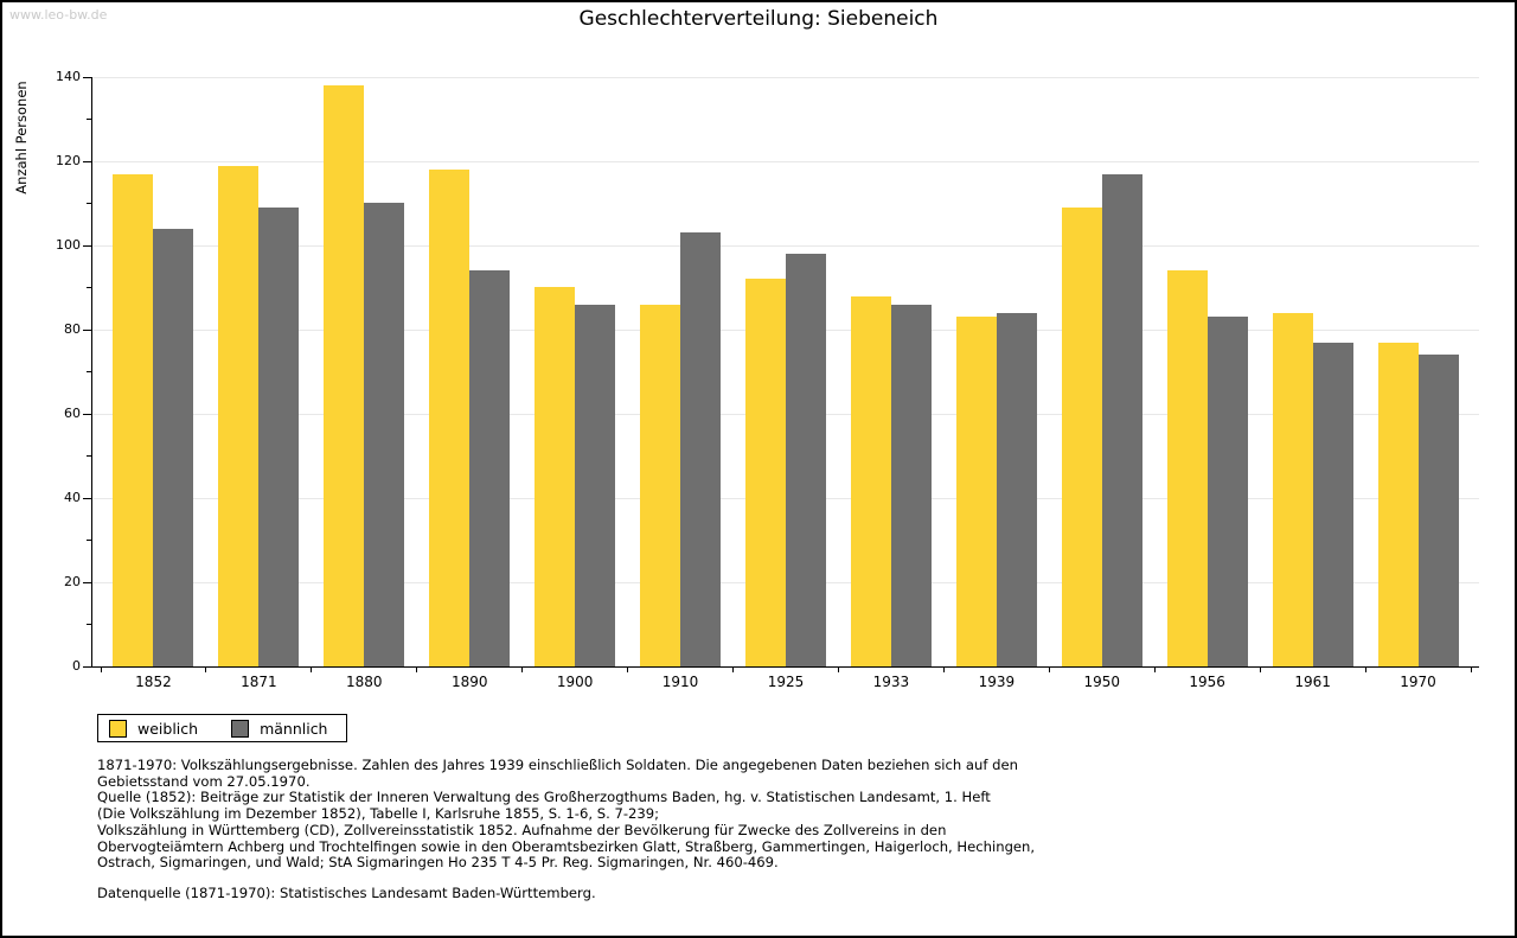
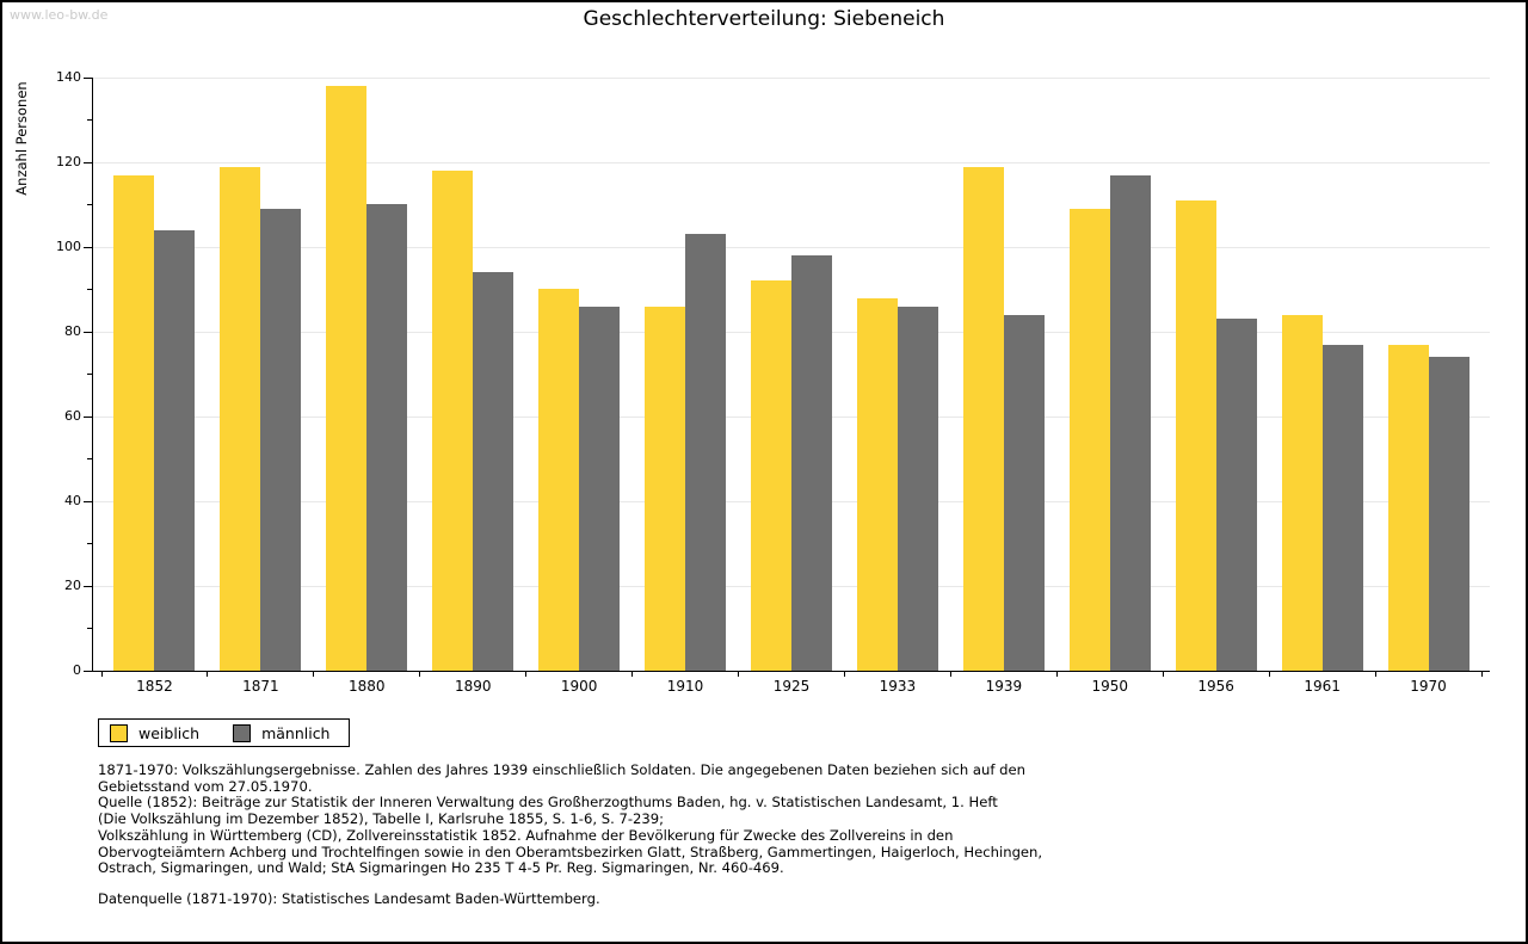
weiblich/1939: 83 -> 119
weiblich/1956: 94 -> 111
